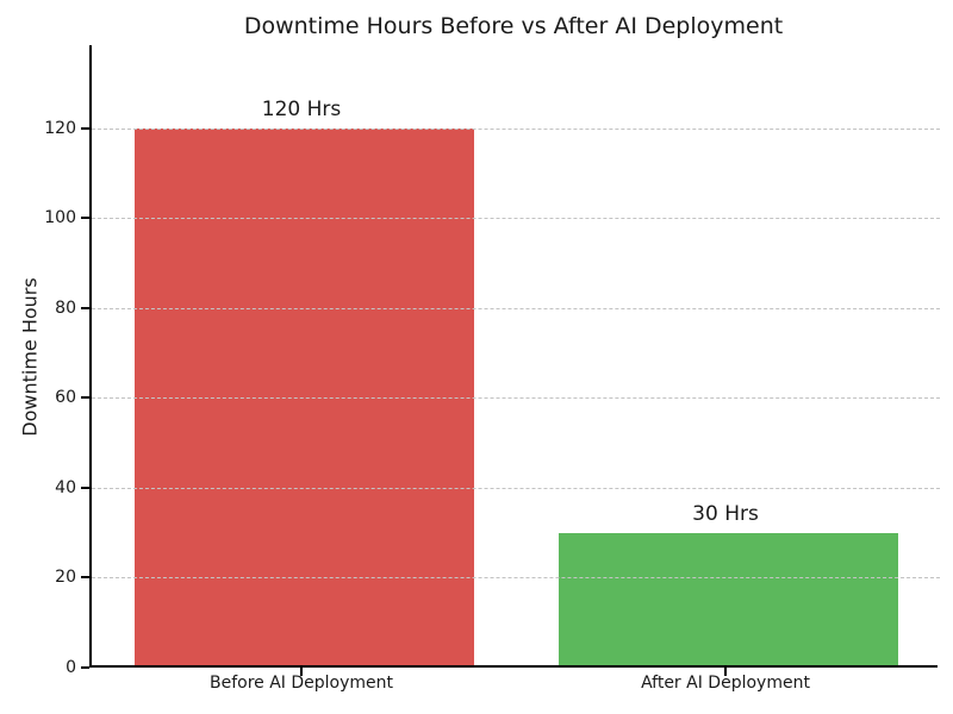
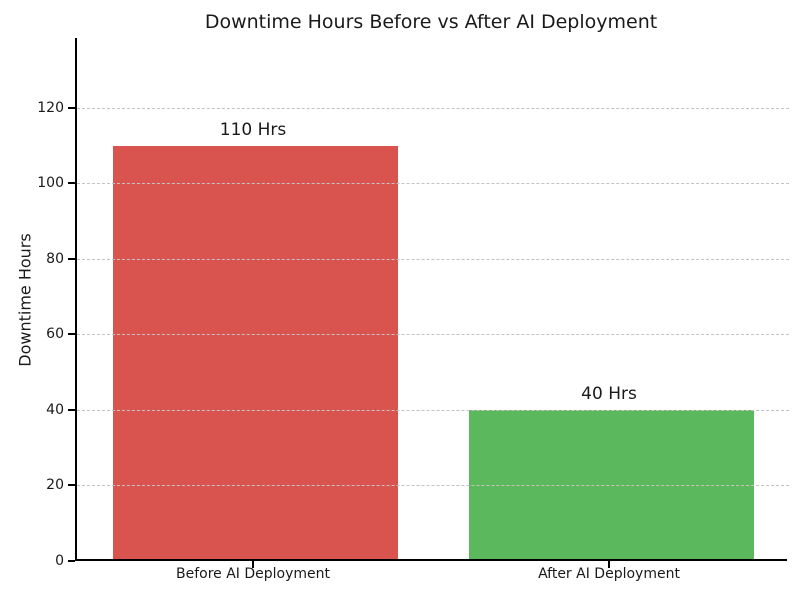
Before AI Deployment: 120 -> 110
After AI Deployment: 30 -> 40
